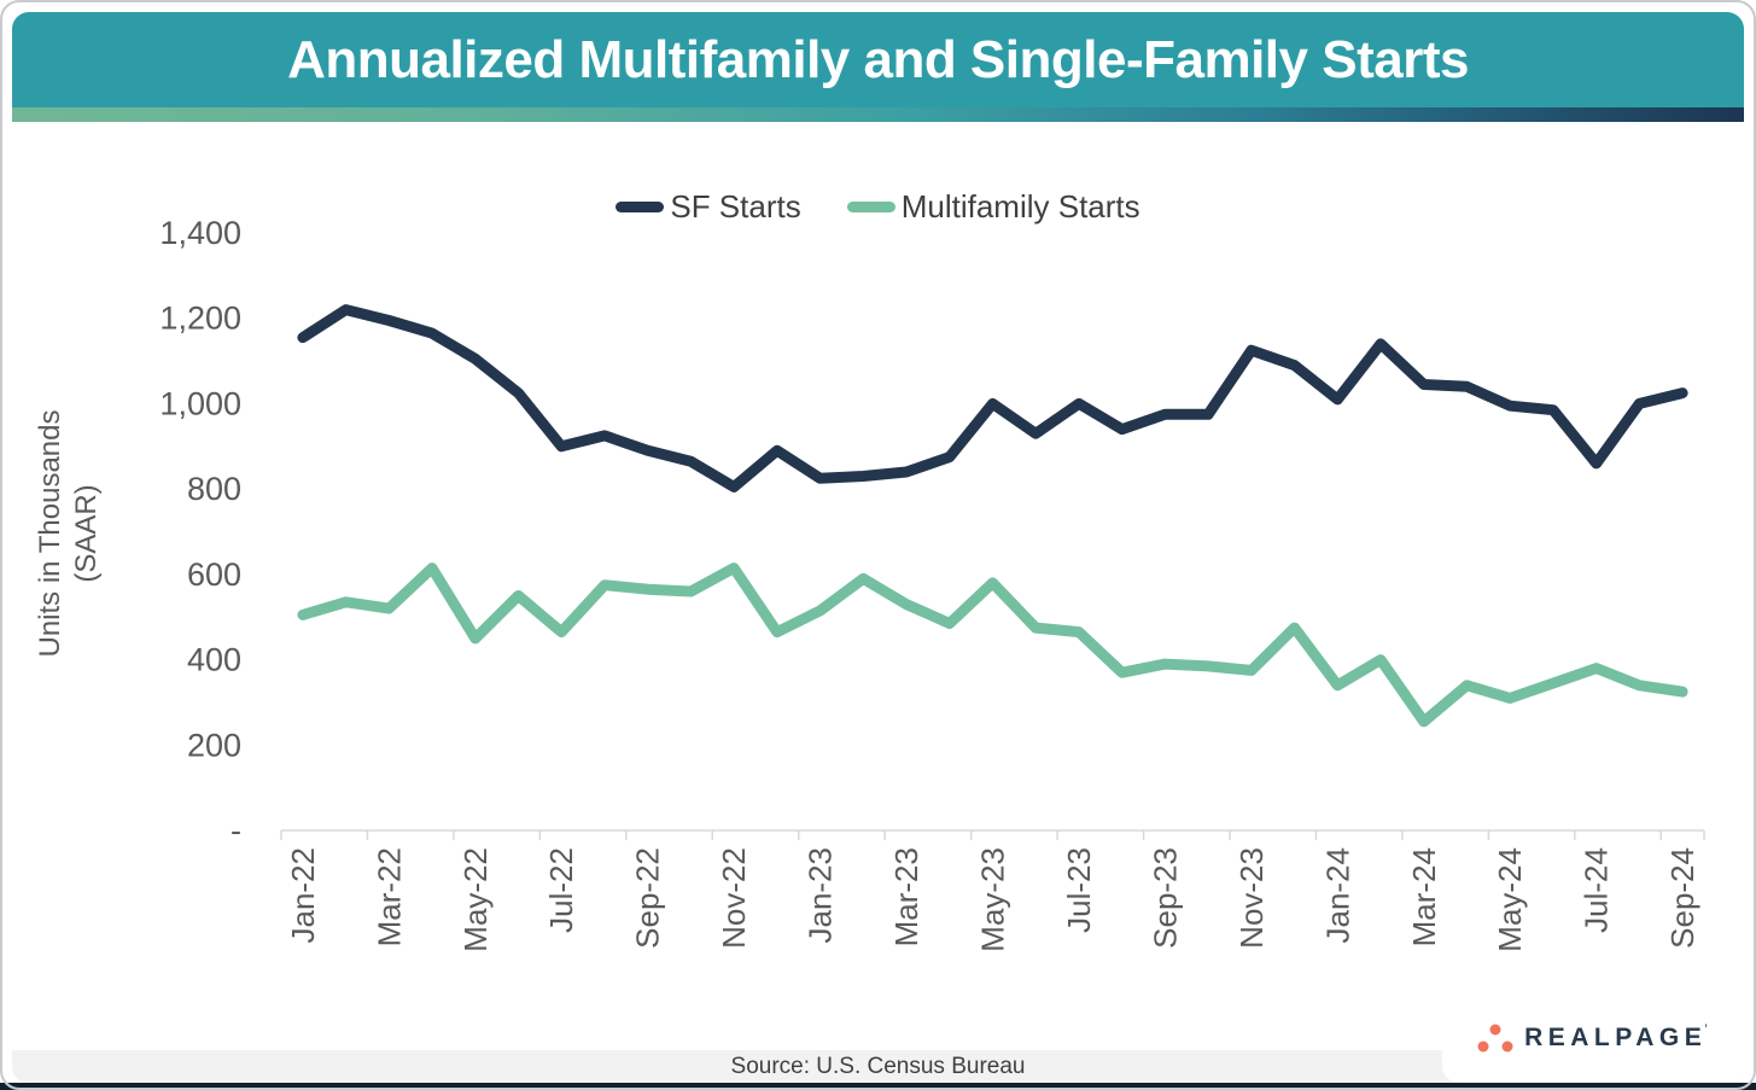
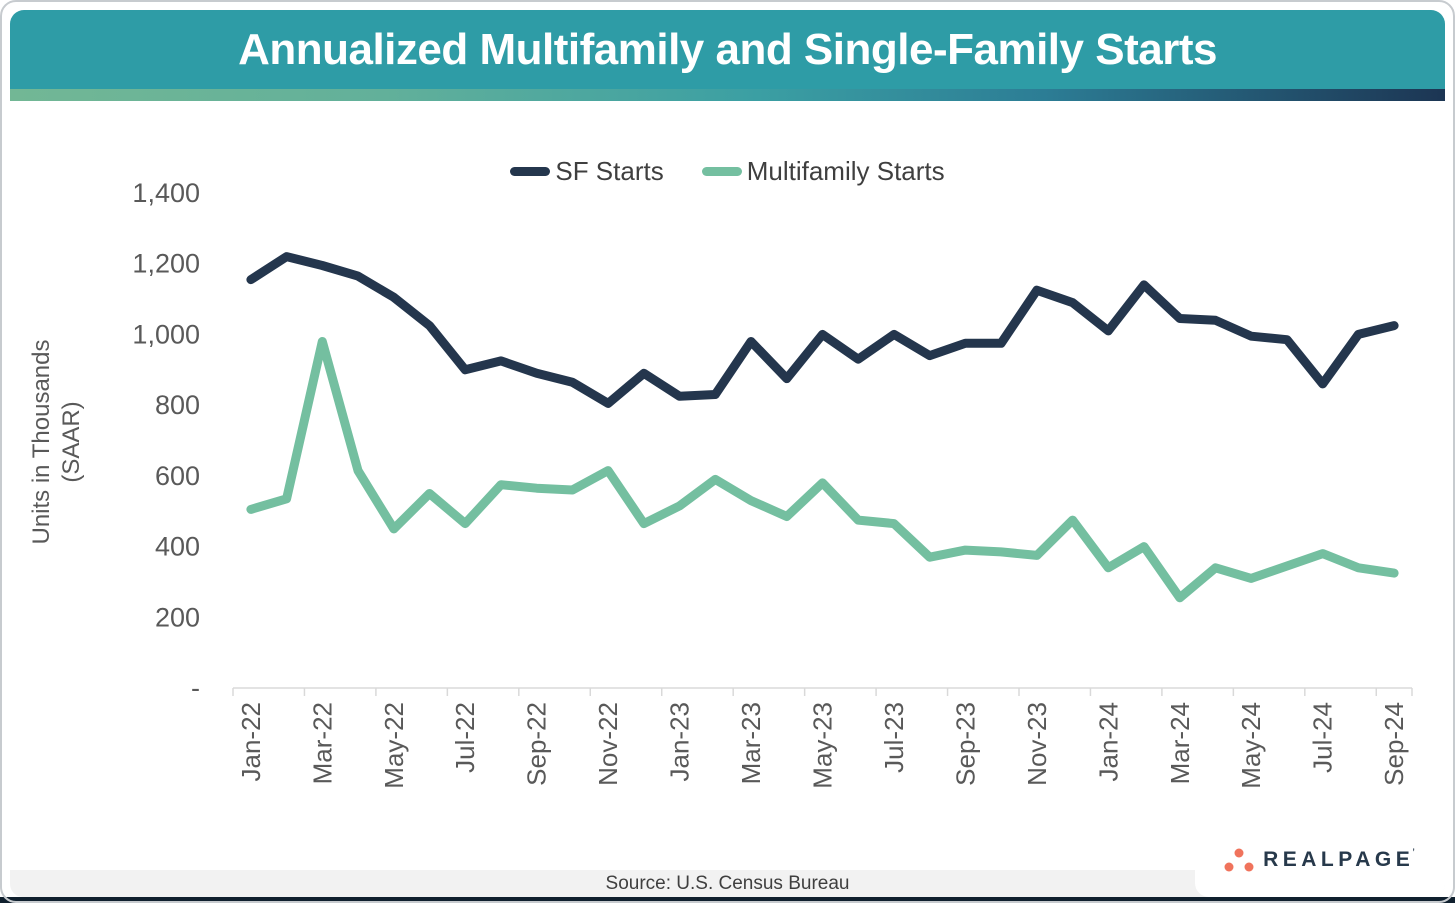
Multifamily Starts/Mar-22: 520 -> 980
SF Starts/Mar-23: 840 -> 980
